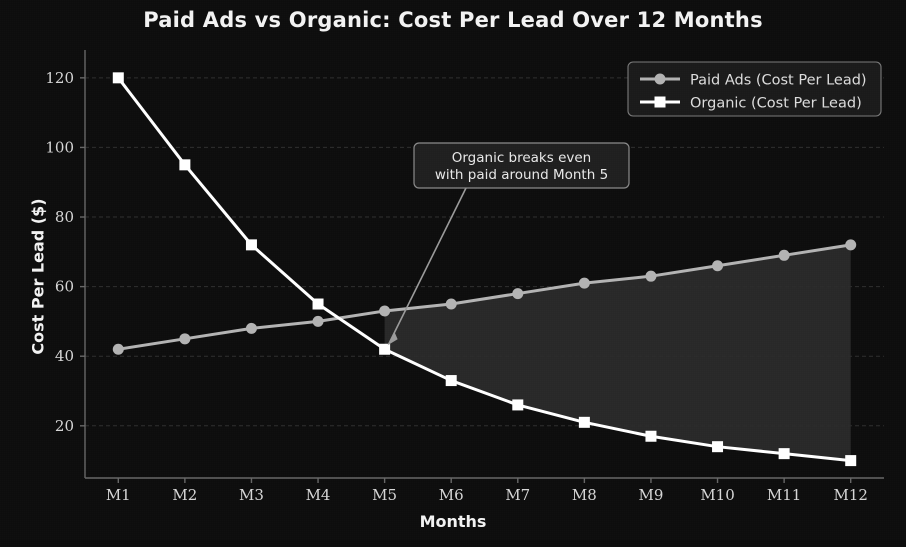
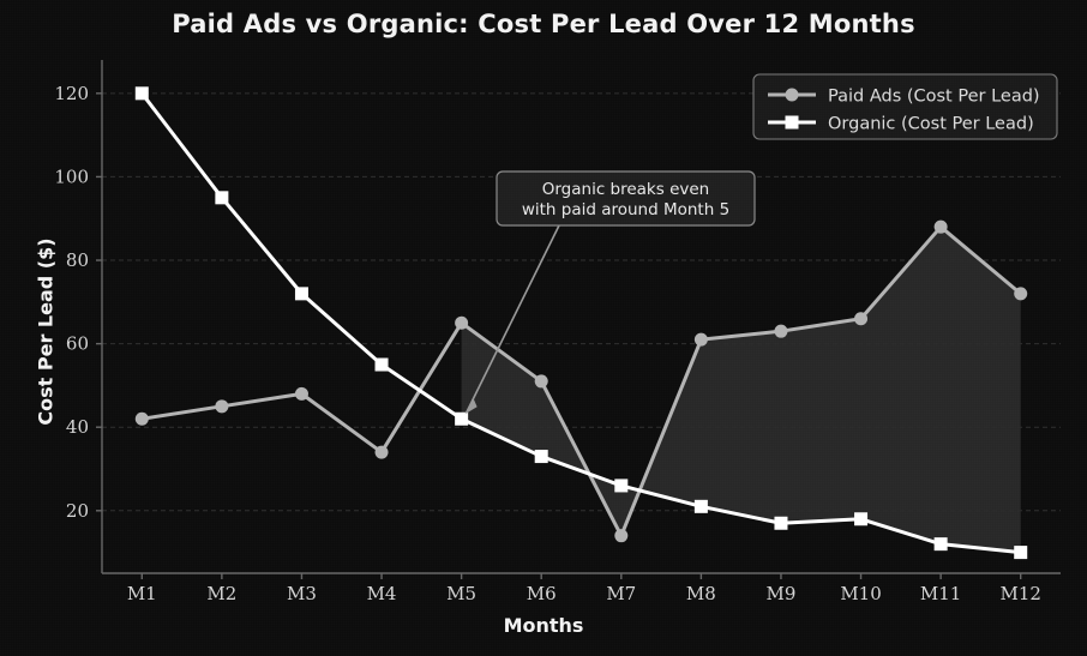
Paid Ads (Cost Per Lead)/M4: 50 -> 34
Paid Ads (Cost Per Lead)/M5: 53 -> 65
Paid Ads (Cost Per Lead)/M6: 55 -> 51
Paid Ads (Cost Per Lead)/M7: 58 -> 14
Organic (Cost Per Lead)/M10: 14 -> 18
Paid Ads (Cost Per Lead)/M11: 69 -> 88
